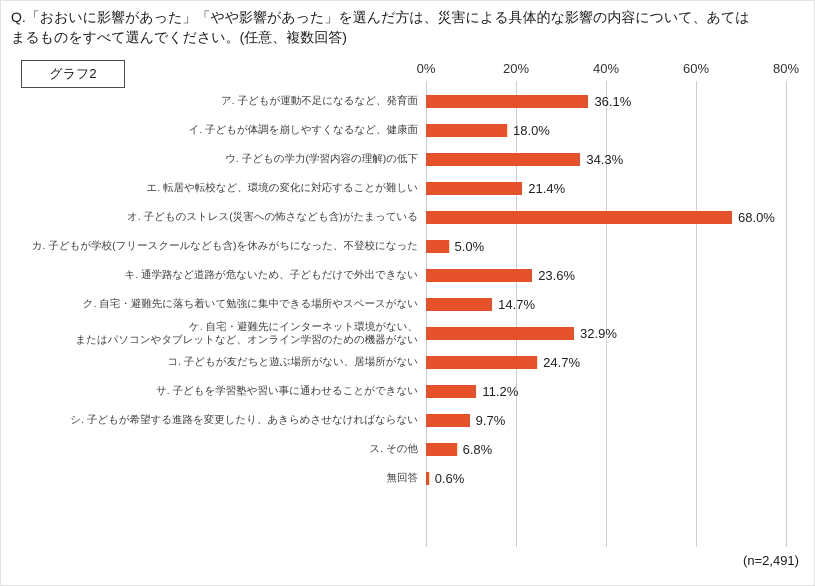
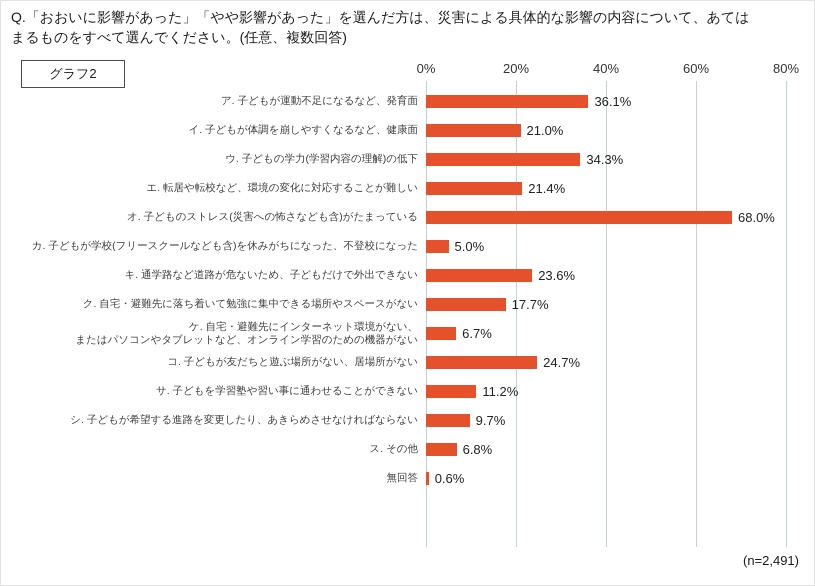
イ. 子どもが体調を崩しやすくなるなど、健康面: 18.0% -> 21.0%
ク. 自宅・避難先に落ち着いて勉強に集中できる場所やスペースがない: 14.7% -> 17.7%
ケ. 自宅・避難先にインターネット環境がない、 またはパソコンやタブレットなど、オンライン学習のための機器がない: 32.9% -> 6.7%
